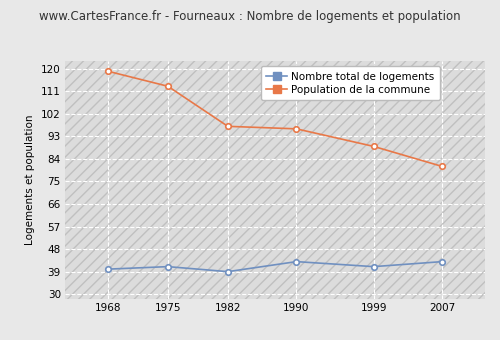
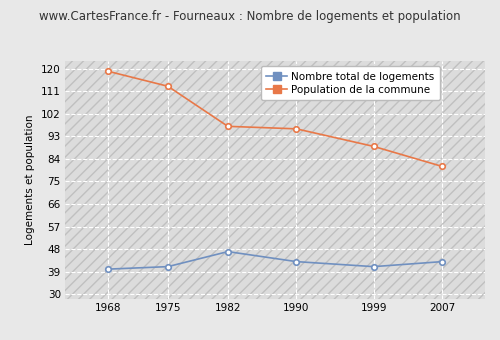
Nombre total de logements/1982: 39 -> 47
